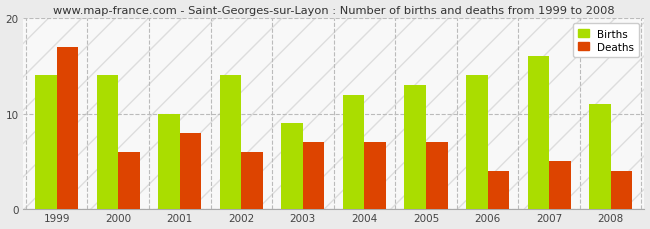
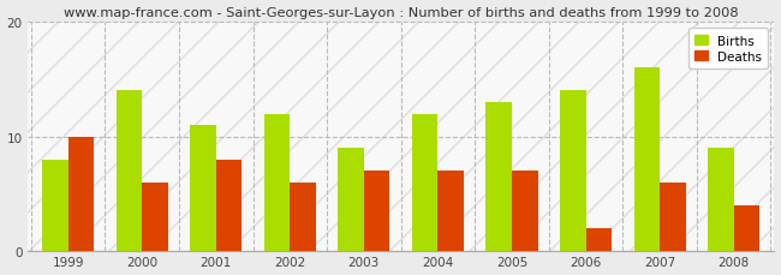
Births/1999: 14 -> 8
Deaths/1999: 17 -> 10
Births/2001: 10 -> 11
Births/2002: 14 -> 12
Deaths/2006: 4 -> 2
Deaths/2007: 5 -> 6
Births/2008: 11 -> 9
